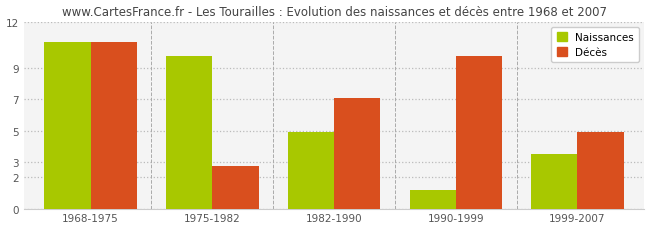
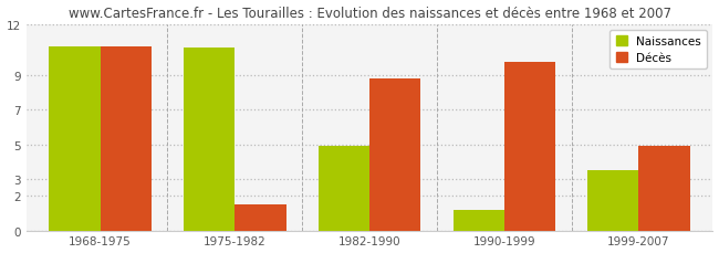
Naissances/1975-1982: 9.8 -> 10.6
Décès/1975-1982: 2.8 -> 1.5
Décès/1982-1990: 7.1 -> 8.8
